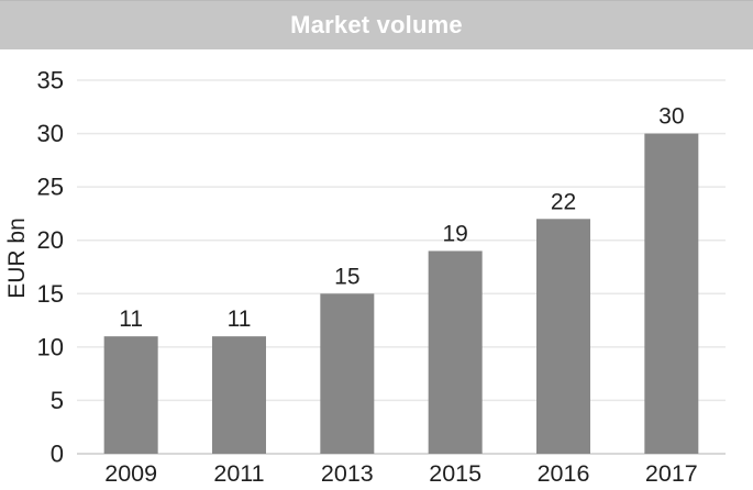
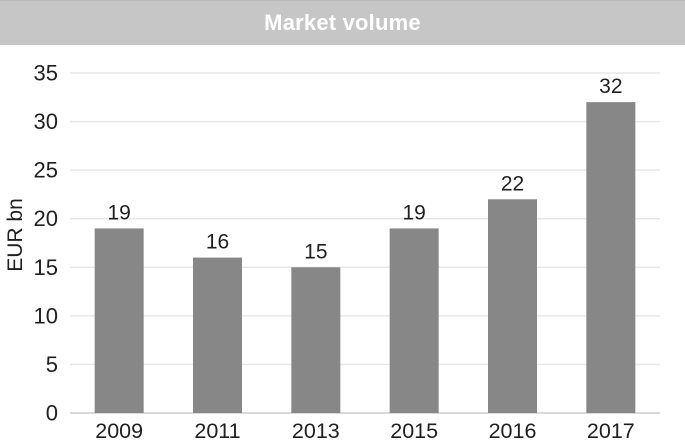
2009: 11 -> 19
2011: 11 -> 16
2017: 30 -> 32
